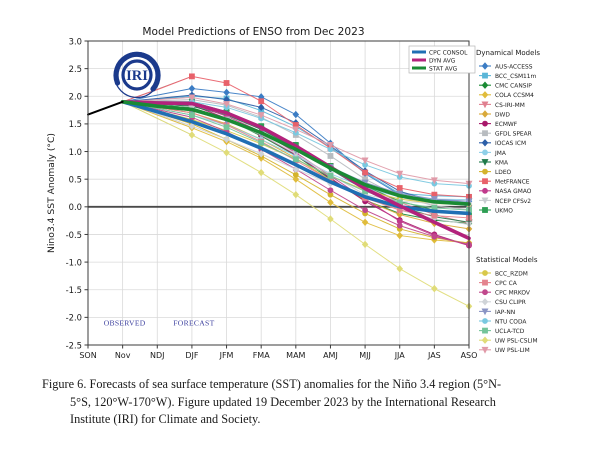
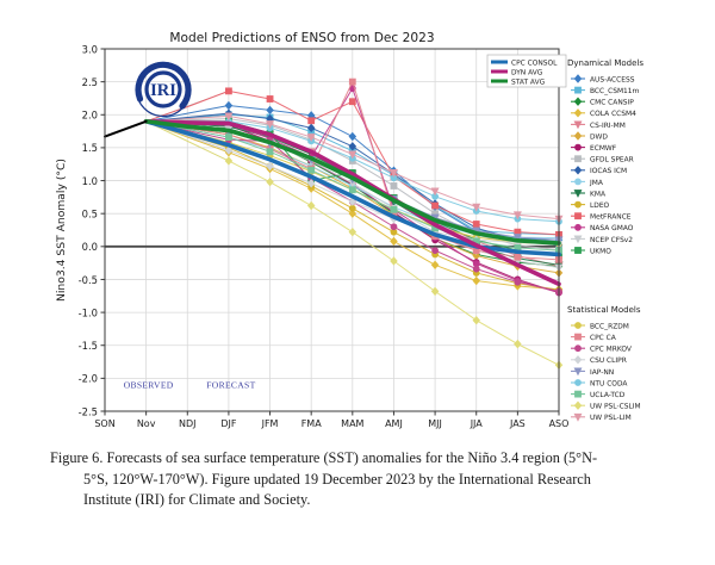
CPC MRKOV/JFM: 1.4 -> 1.6
UKMO/FMA: 1.5 -> 1.0
MetFRANCE/MAM: 1.5 -> 2.2
NASA GMAO/MAM: 1.0 -> 2.4
CPC CA/MAM: 0.8 -> 2.5
